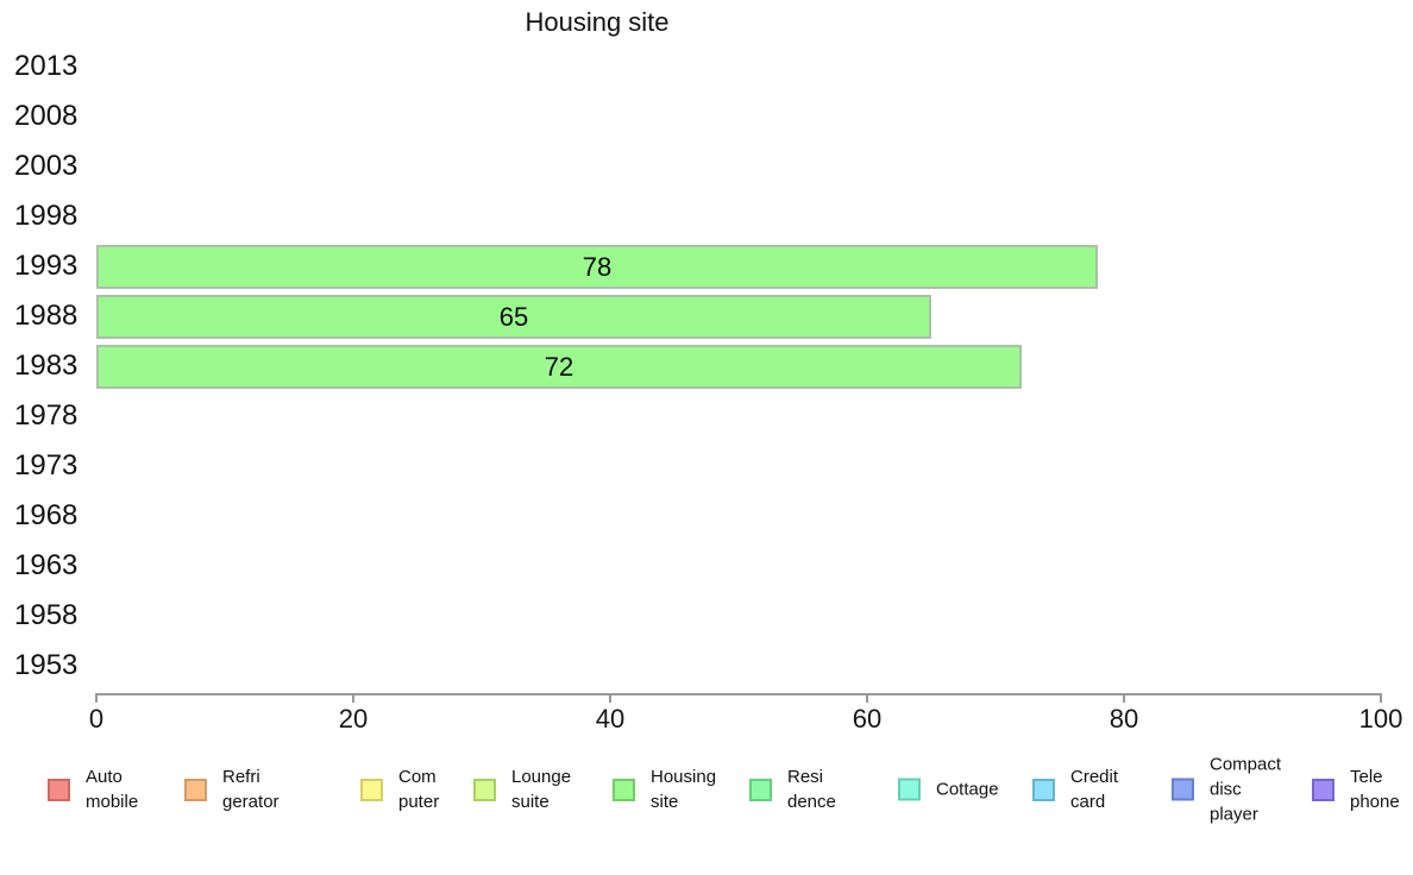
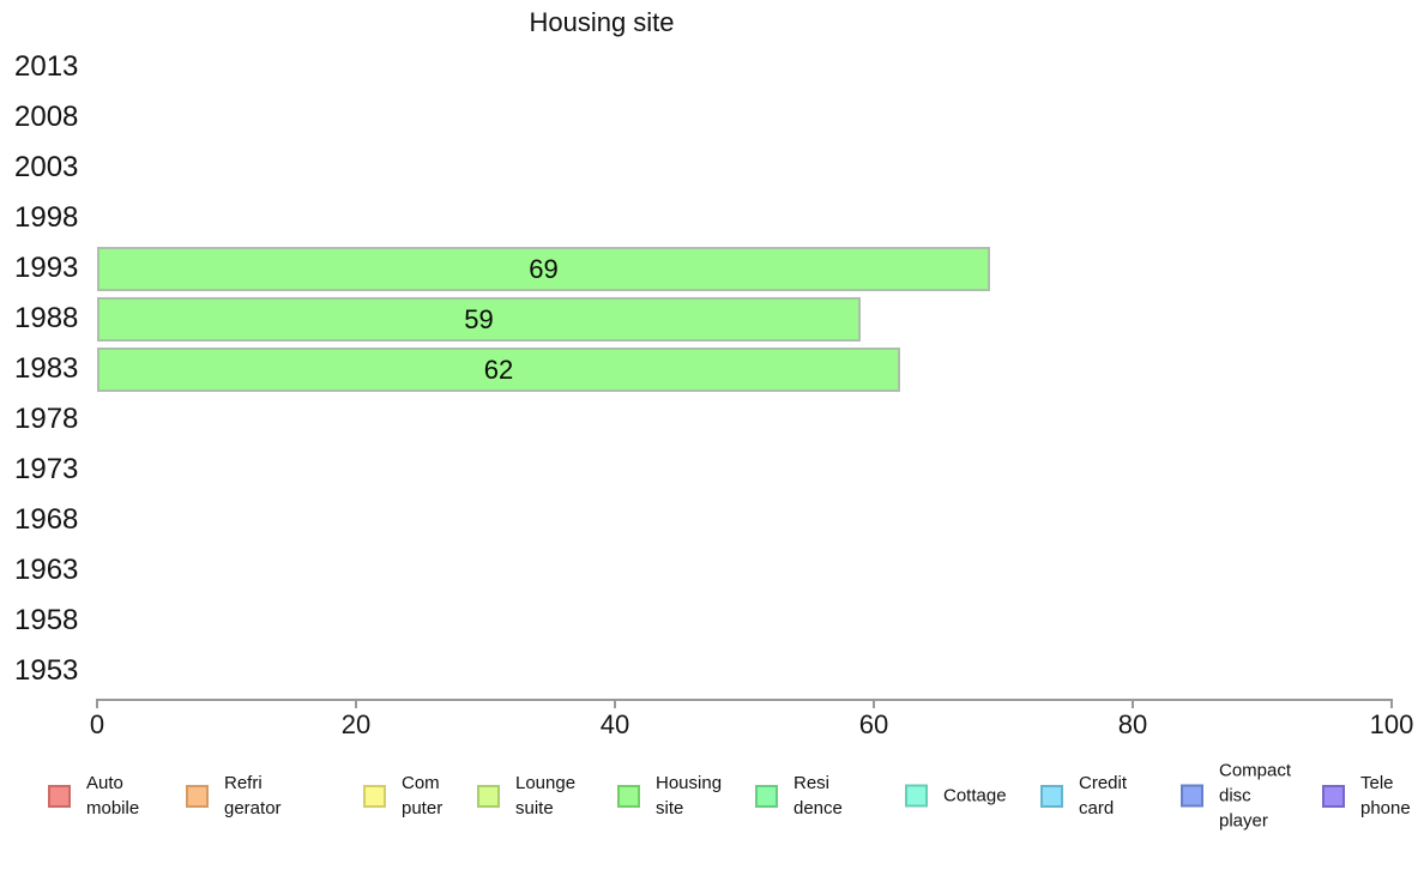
1993: 78 -> 69
1988: 65 -> 59
1983: 72 -> 62
